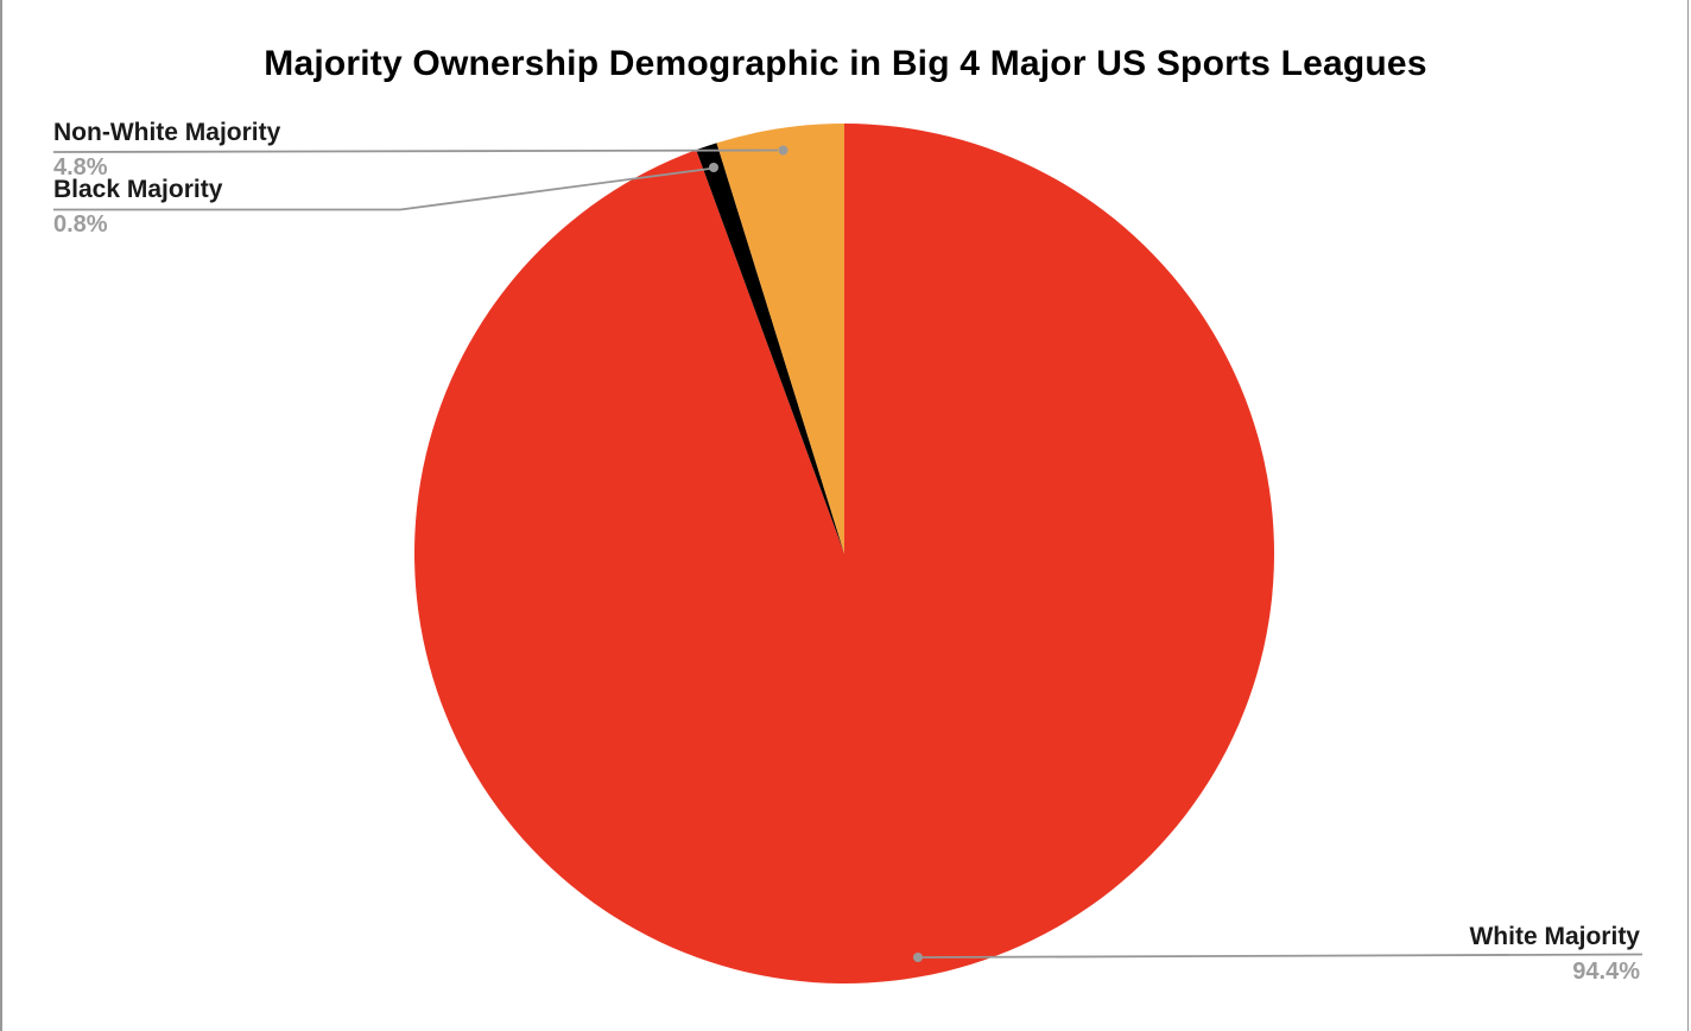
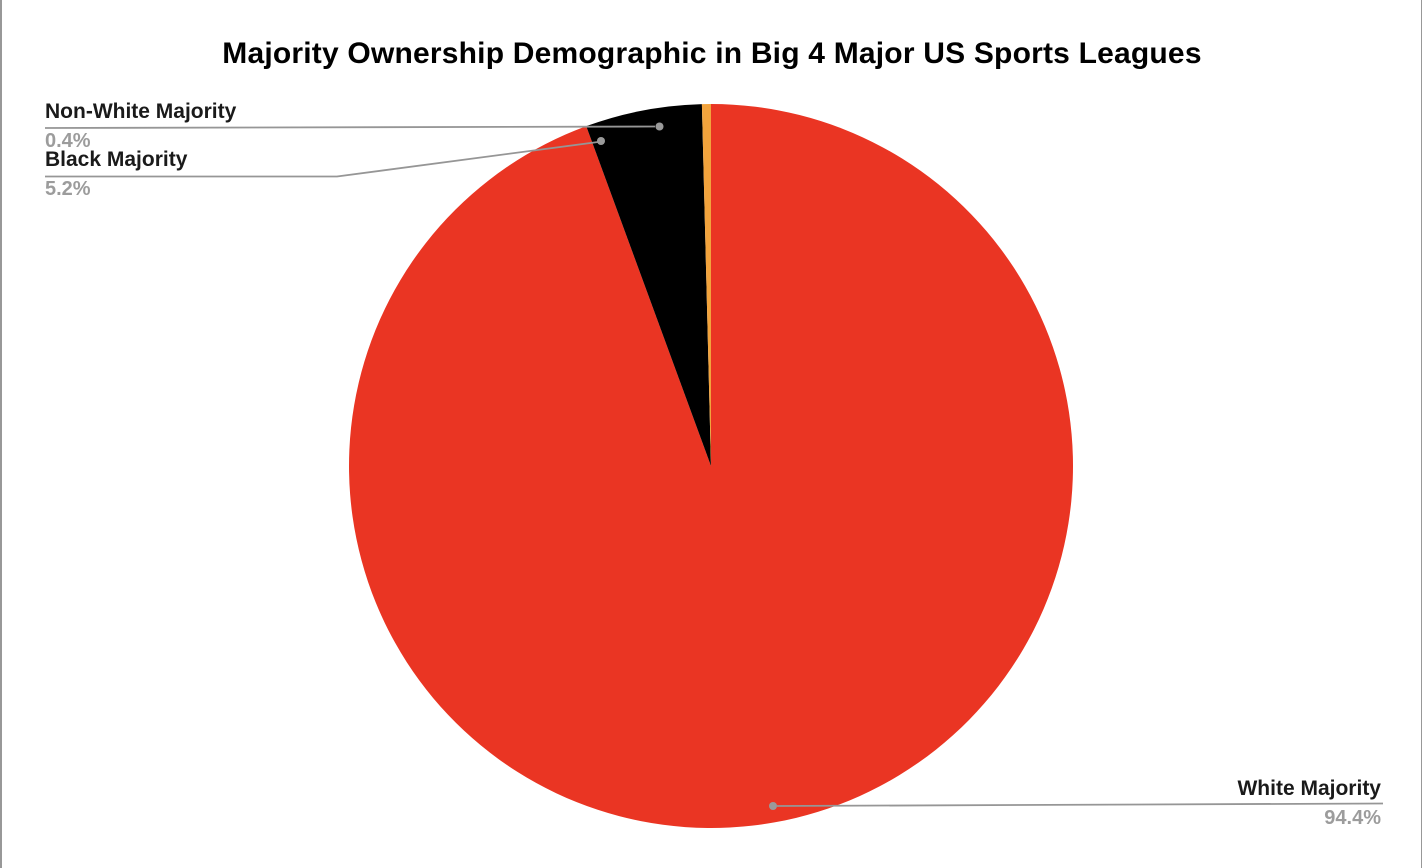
Black Majority: 0.8% -> 5.2%
Non-White Majority: 4.8% -> 0.4%
